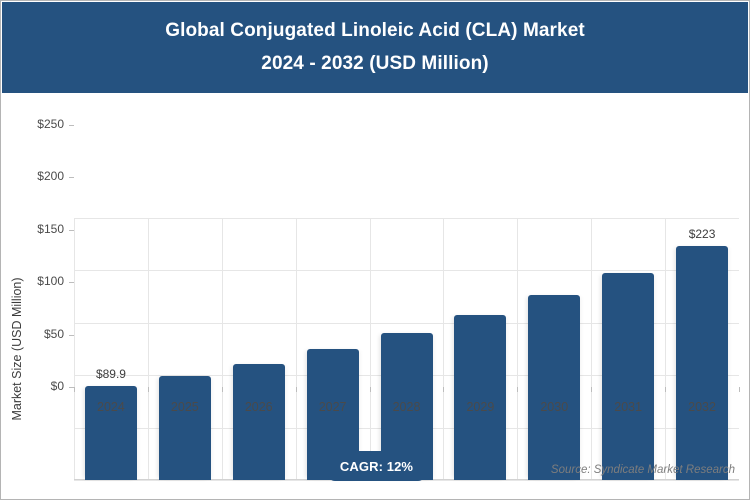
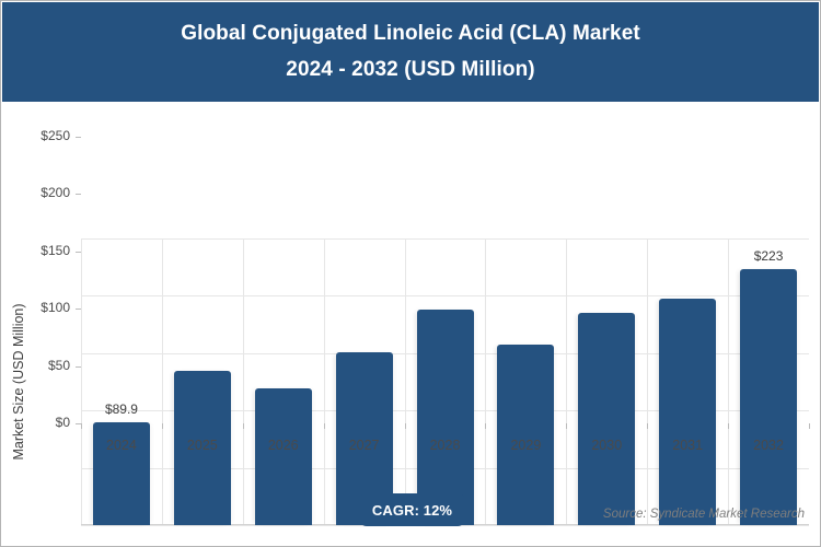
2025: $99 -> $135
2026: $111 -> $119
2027: $125 -> $151
2028: $140 -> $188
2030: $177 -> $185
